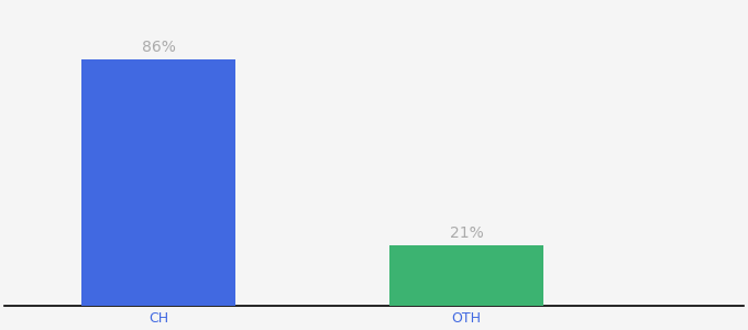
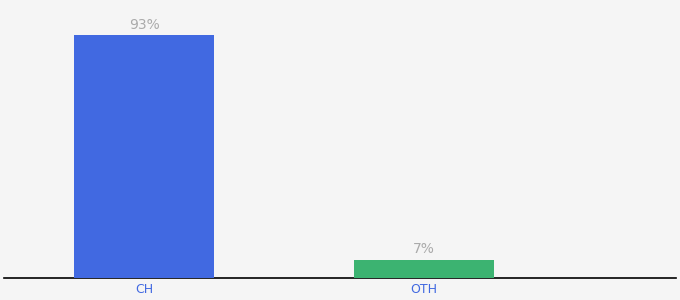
CH: 86% -> 93%
OTH: 21% -> 7%
